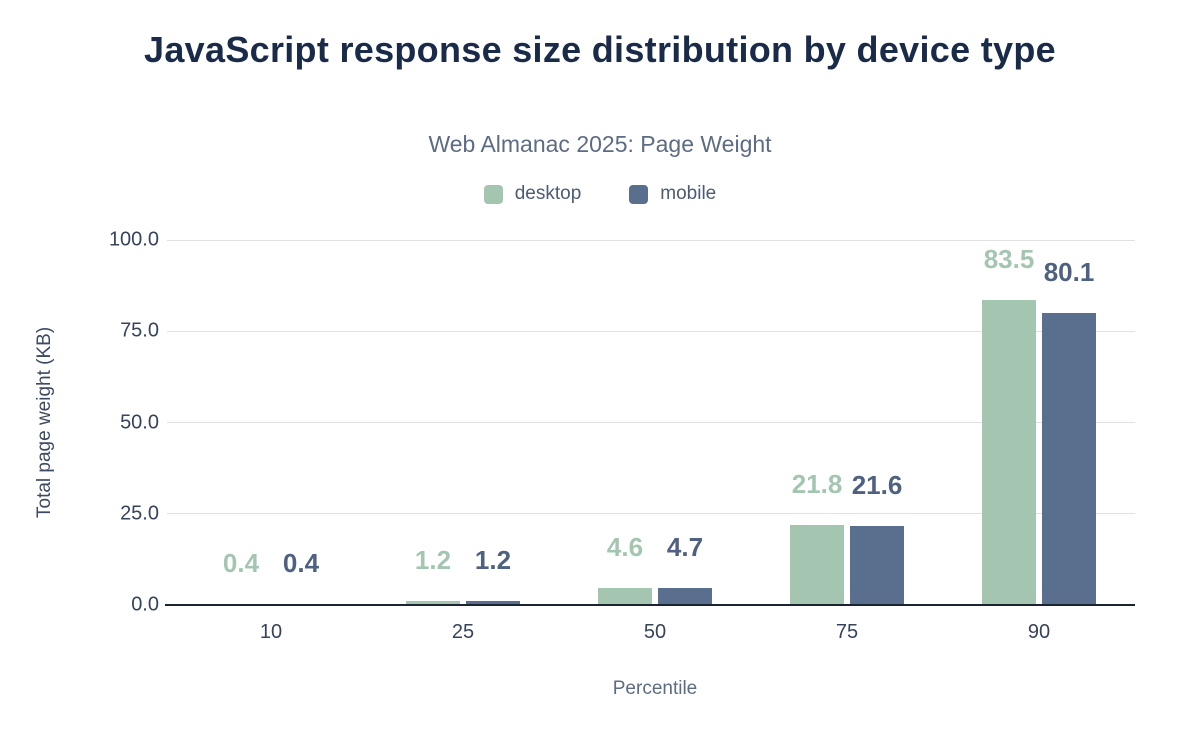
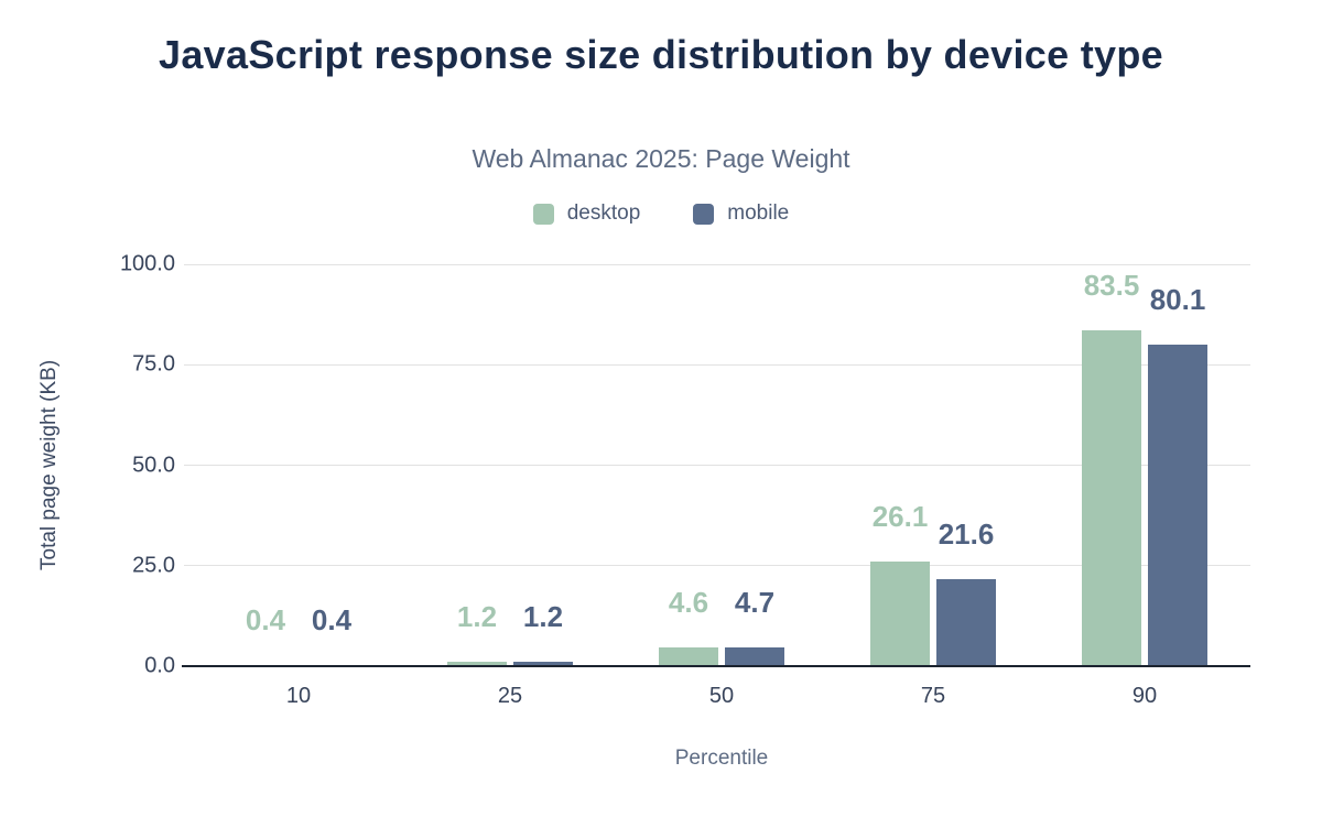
desktop/75: 21.8 -> 26.1
